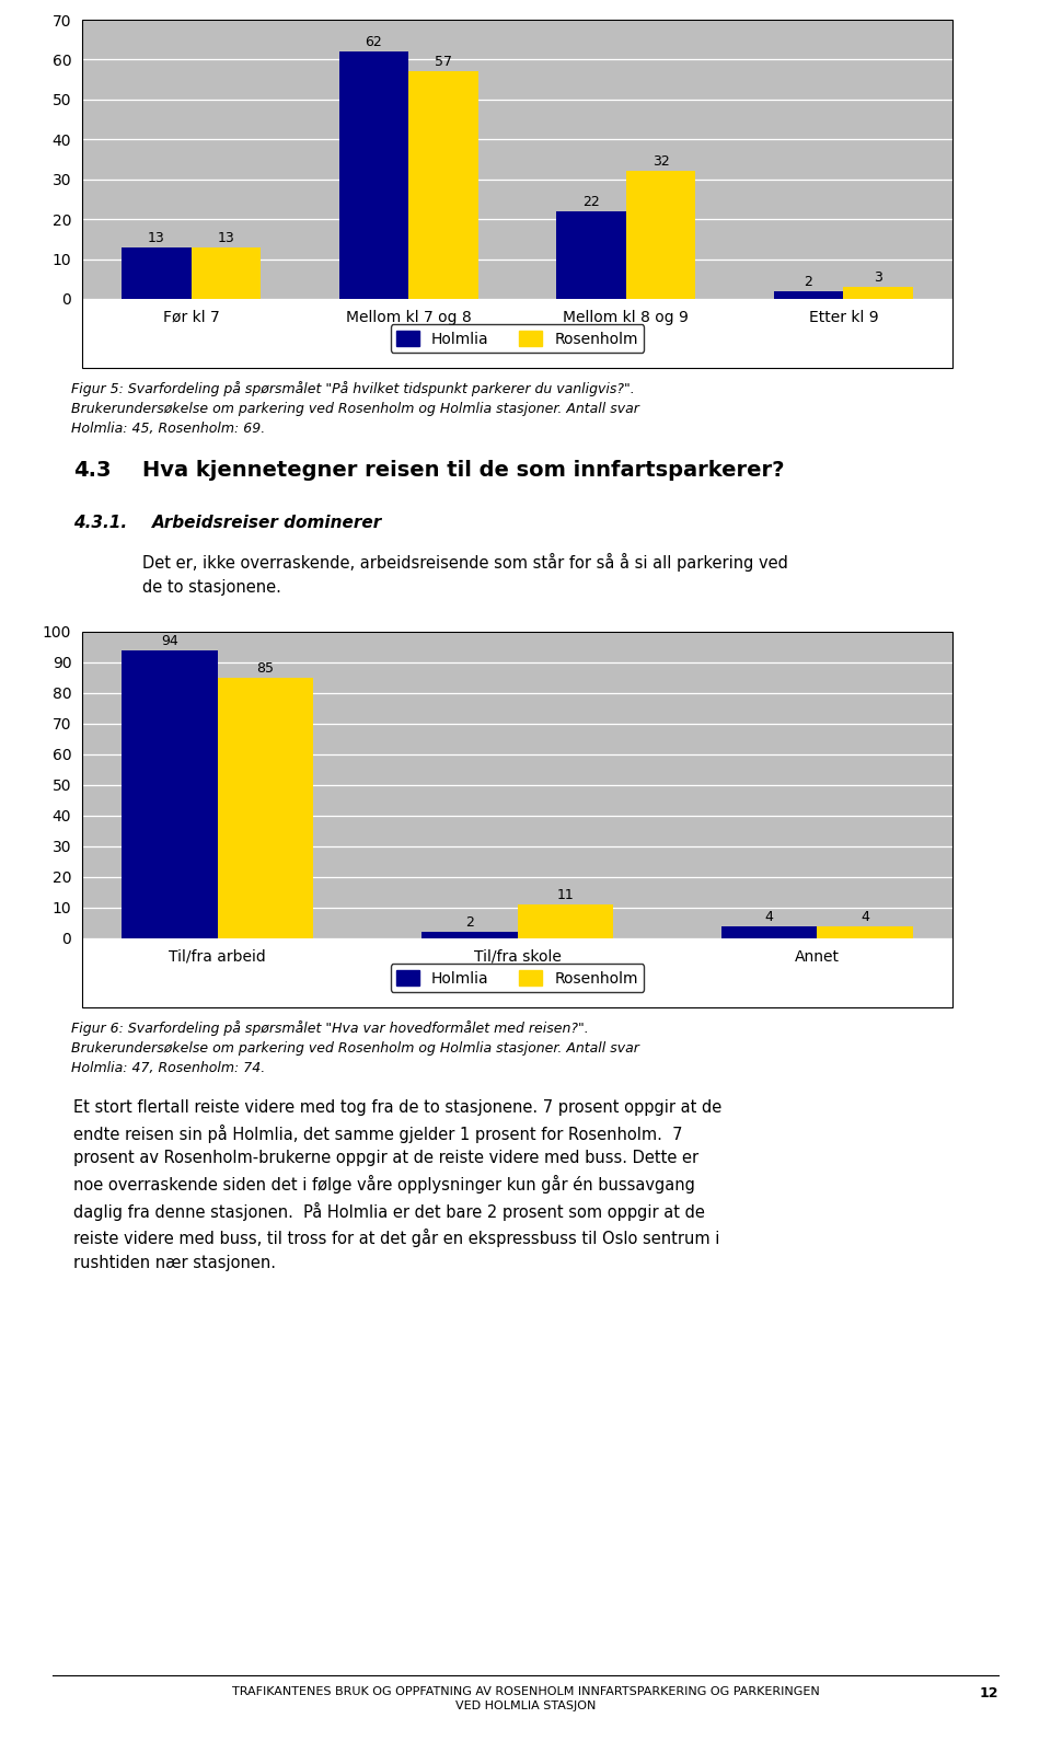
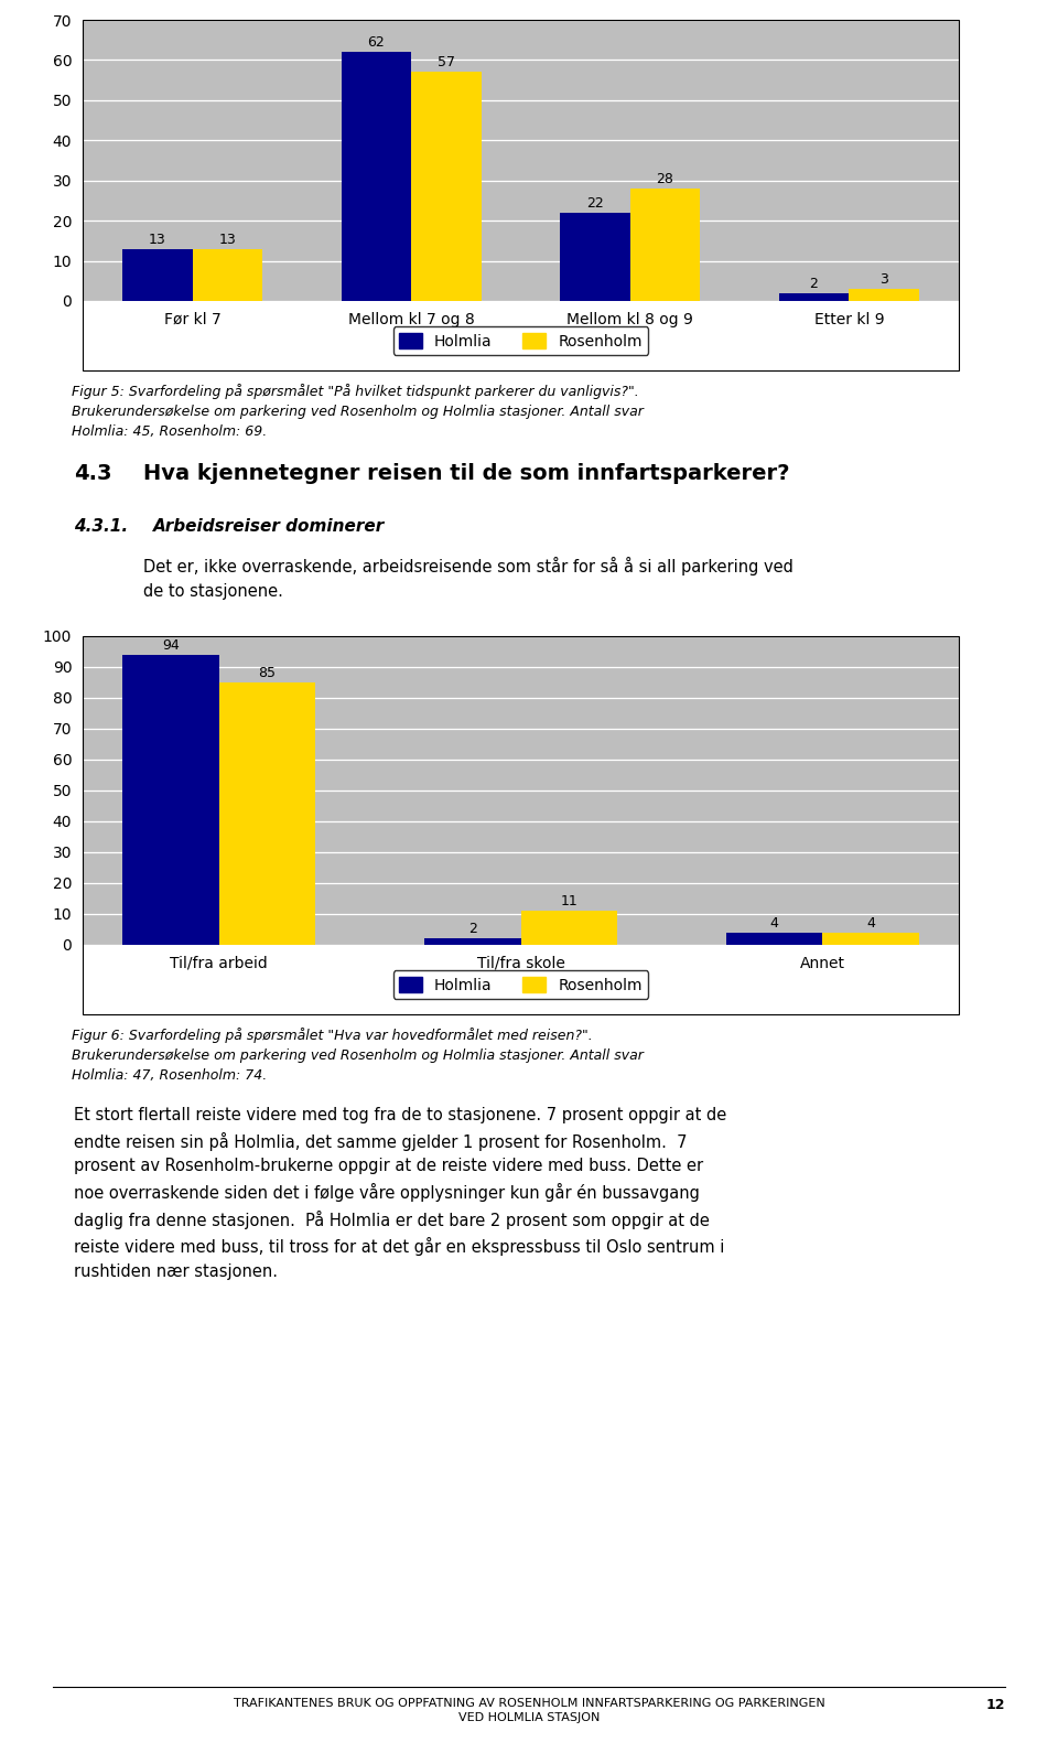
Rosenholm/Mellom kl 8 og 9: 32 -> 28
